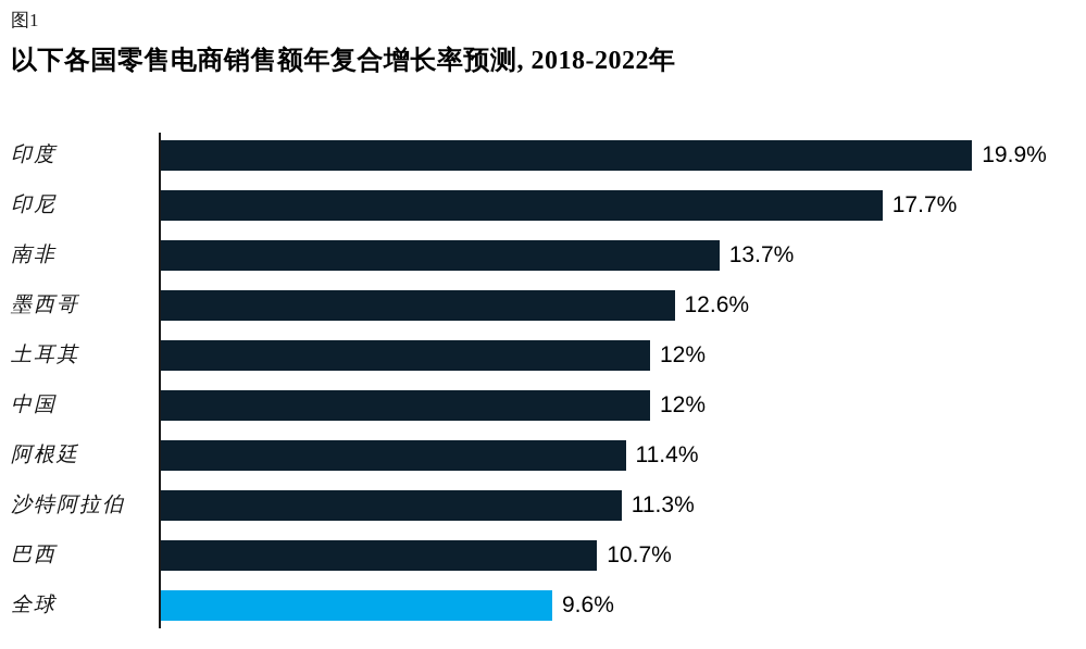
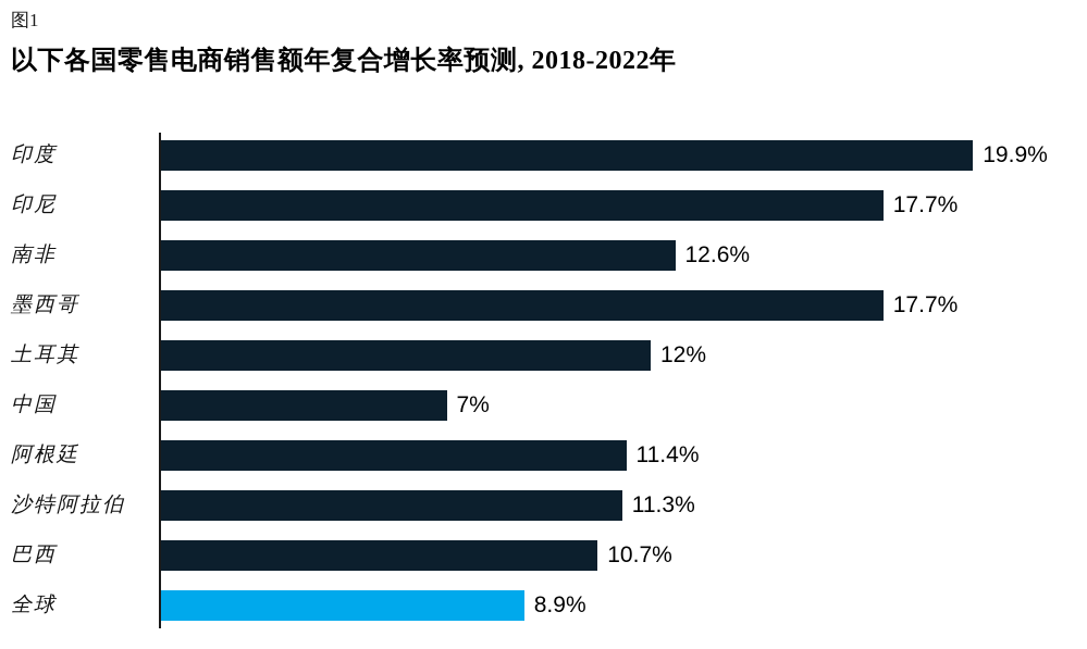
南非: 13.7% -> 12.6%
墨西哥: 12.6% -> 17.7%
中国: 12% -> 7%
全球: 9.6% -> 8.9%
